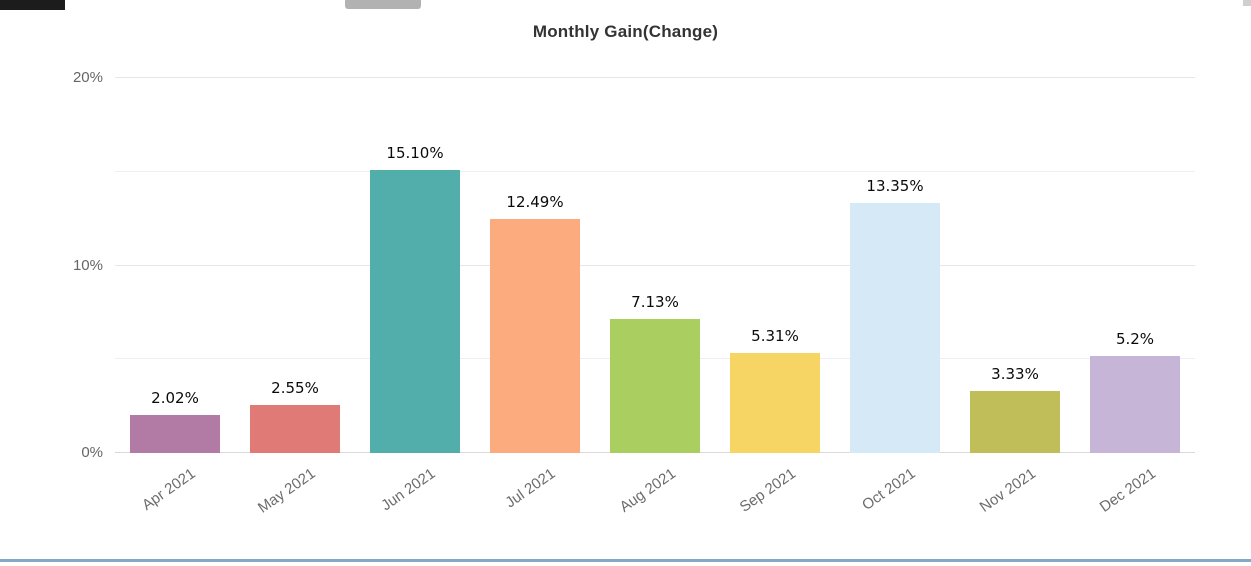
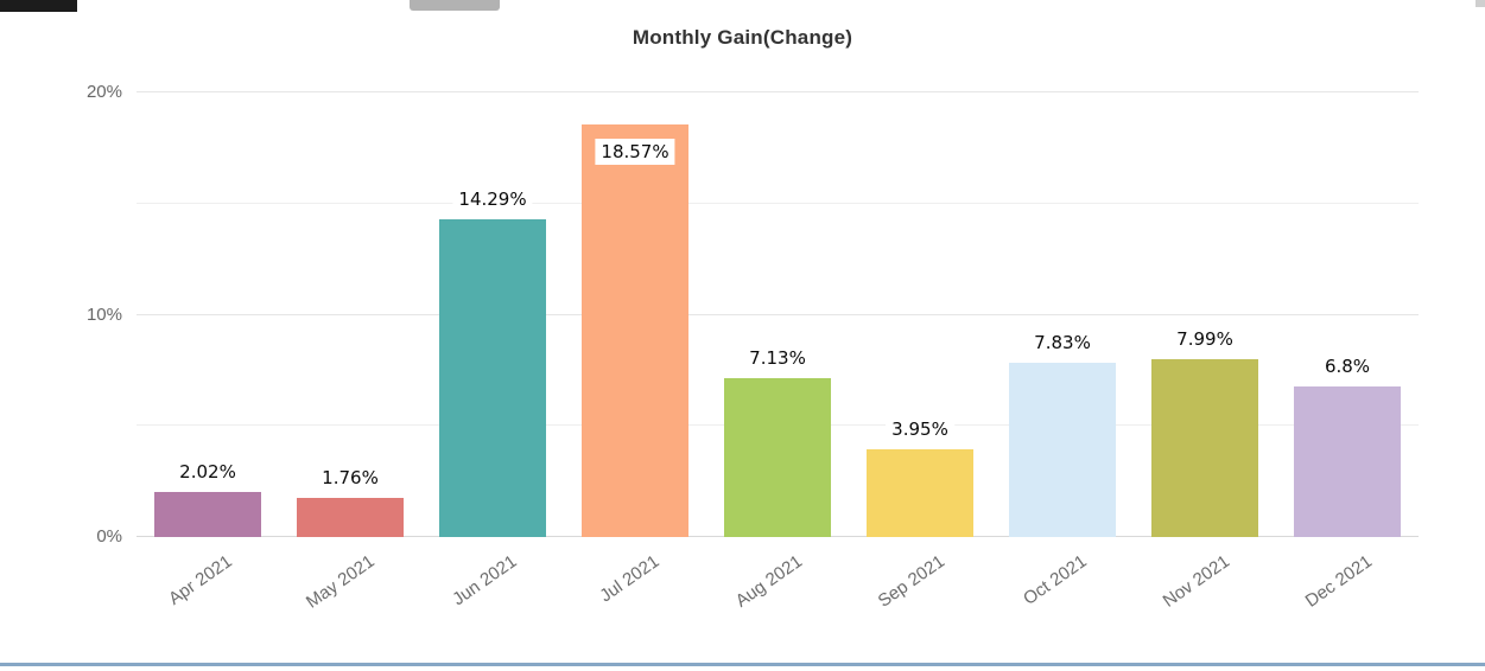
May 2021: 2.55% -> 1.76%
Jun 2021: 15.10% -> 14.29%
Jul 2021: 12.49% -> 18.57%
Sep 2021: 5.31% -> 3.95%
Oct 2021: 13.35% -> 7.83%
Nov 2021: 3.33% -> 7.99%
Dec 2021: 5.2% -> 6.8%
